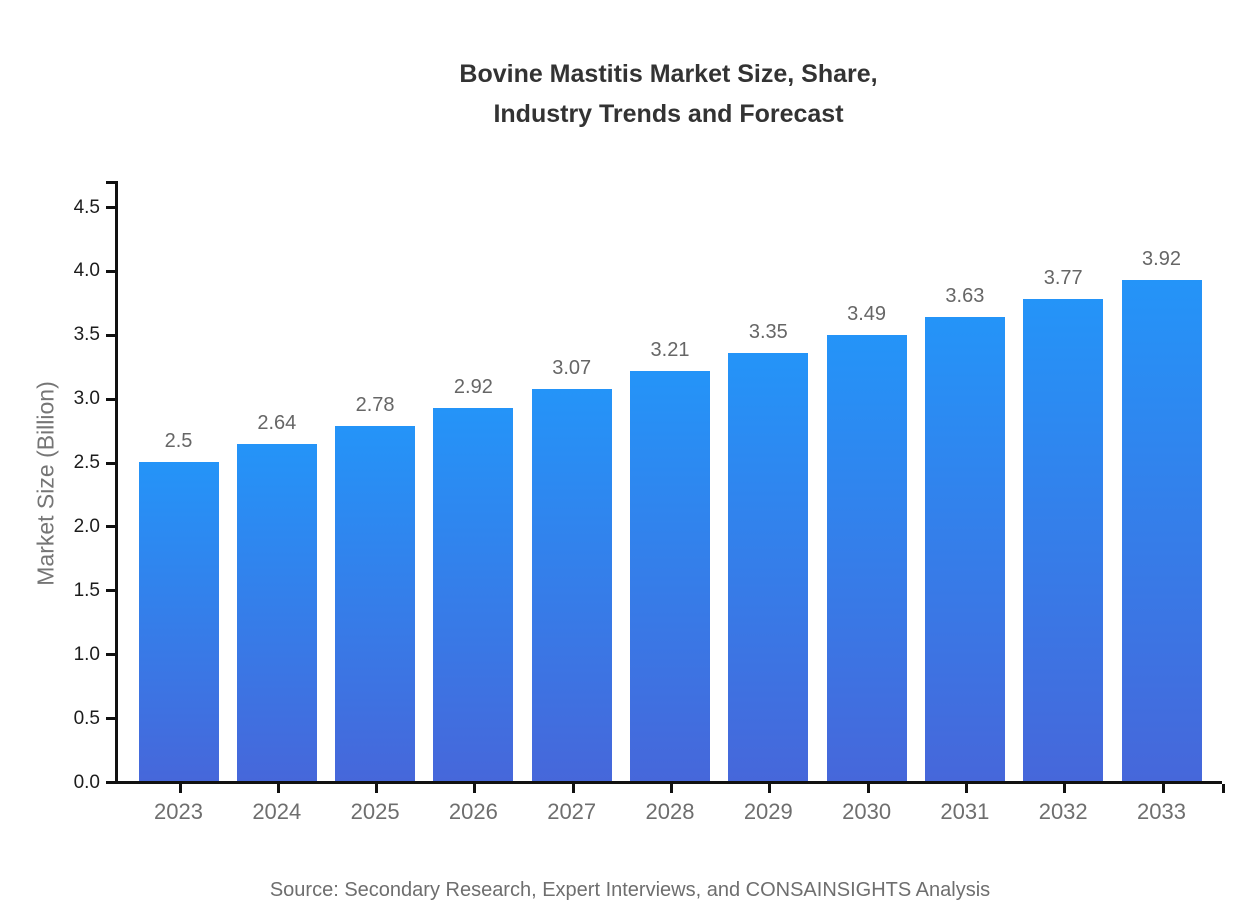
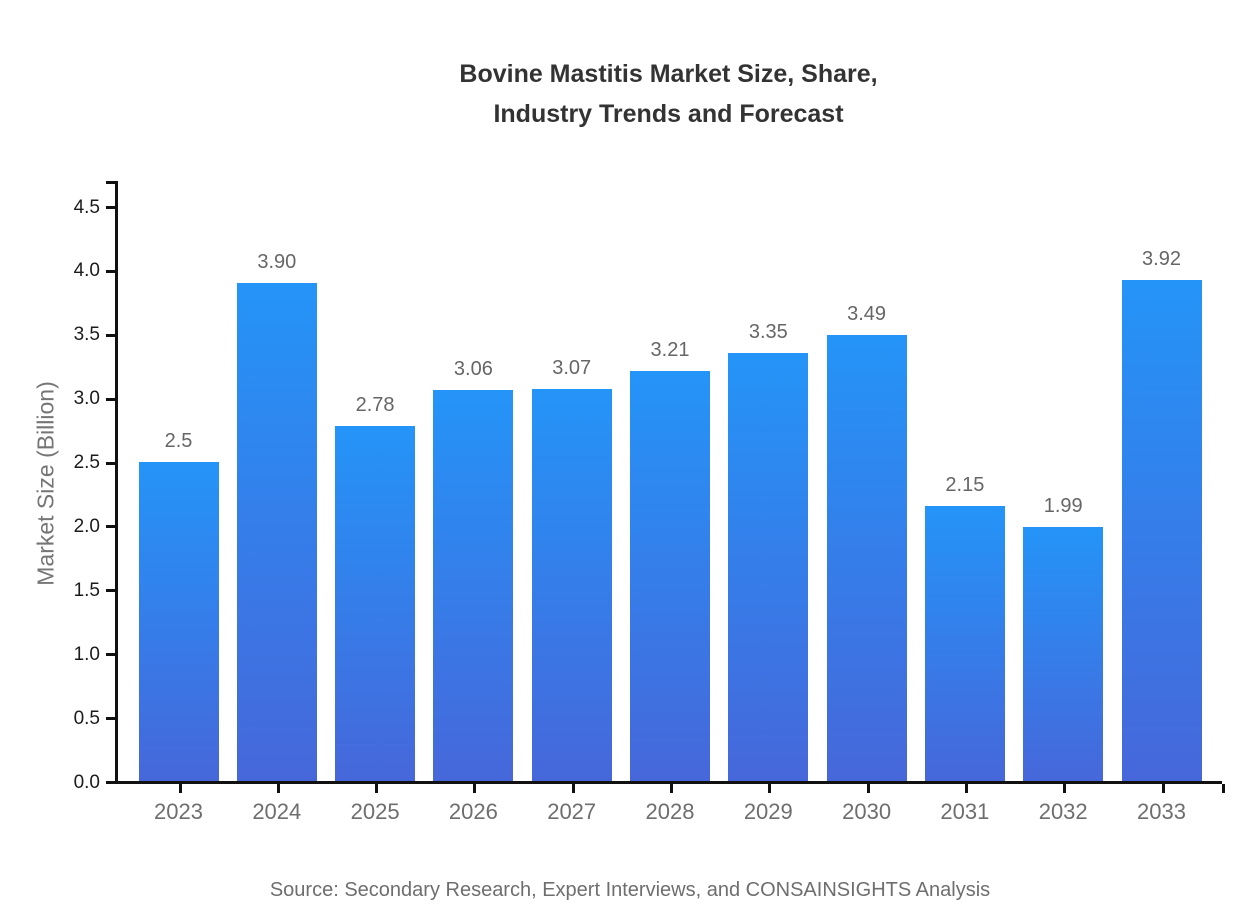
2024: 2.64 -> 3.90
2026: 2.92 -> 3.06
2031: 3.63 -> 2.15
2032: 3.77 -> 1.99
